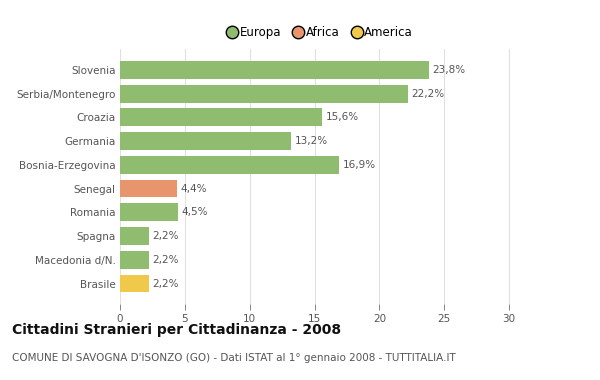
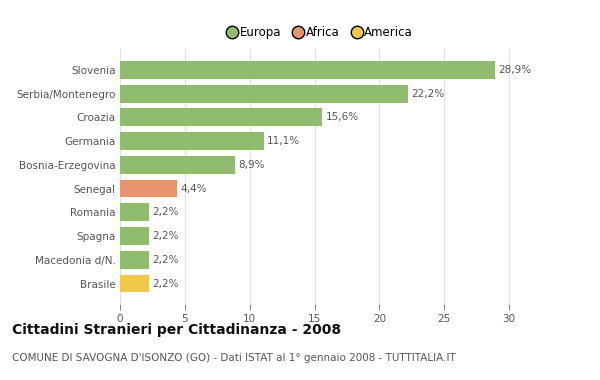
Slovenia: 23,8% -> 28,9%
Germania: 13,2% -> 11,1%
Bosnia-Erzegovina: 16,9% -> 8,9%
Romania: 4,5% -> 2,2%
